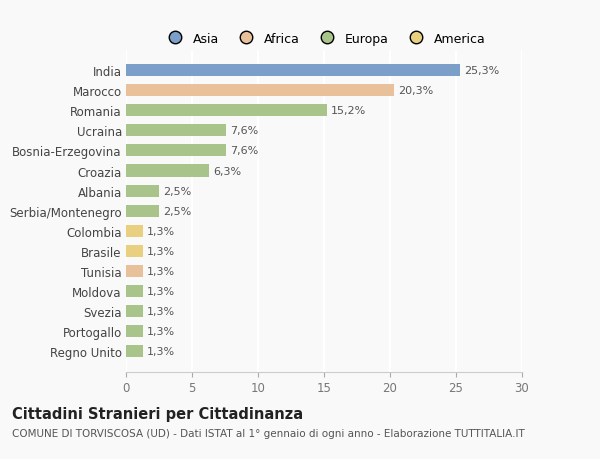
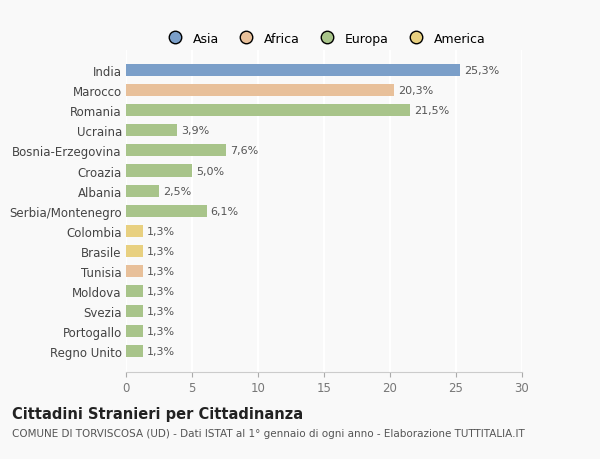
Romania: 15,2% -> 21,5%
Ucraina: 7,6% -> 3,9%
Croazia: 6,3% -> 5,0%
Serbia/Montenegro: 2,5% -> 6,1%
